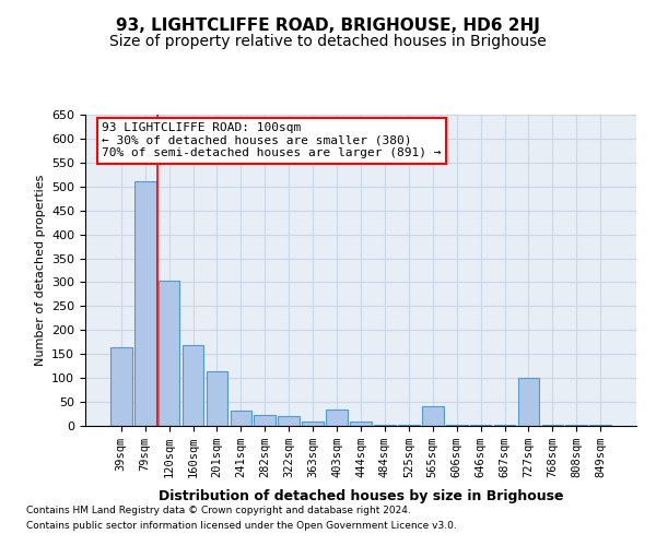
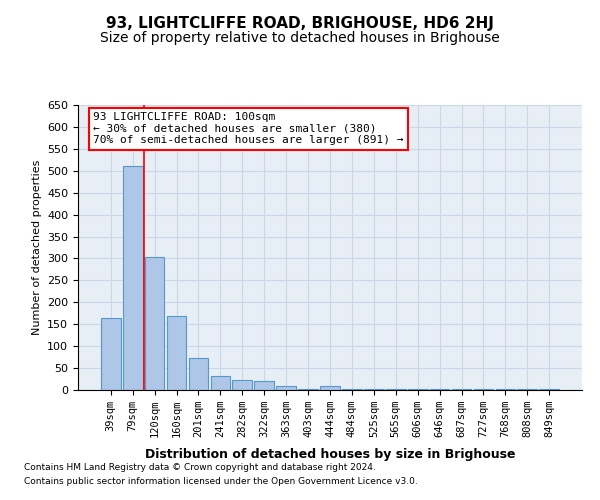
201sqm: 115 -> 74
403sqm: 35 -> 3
565sqm: 40 -> 3
727sqm: 100 -> 3
